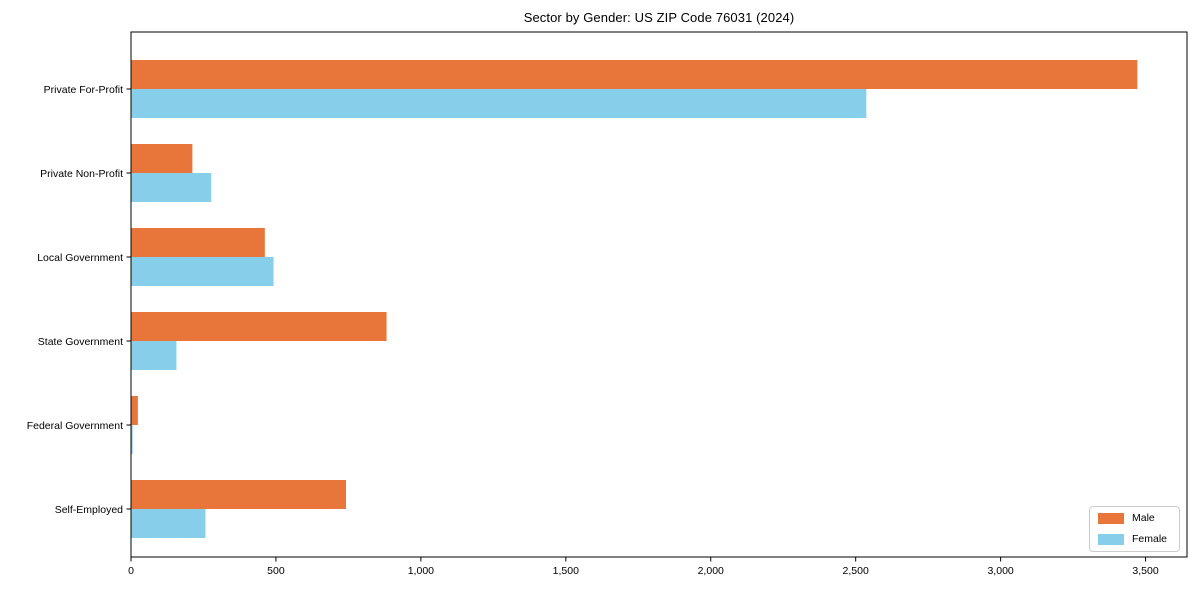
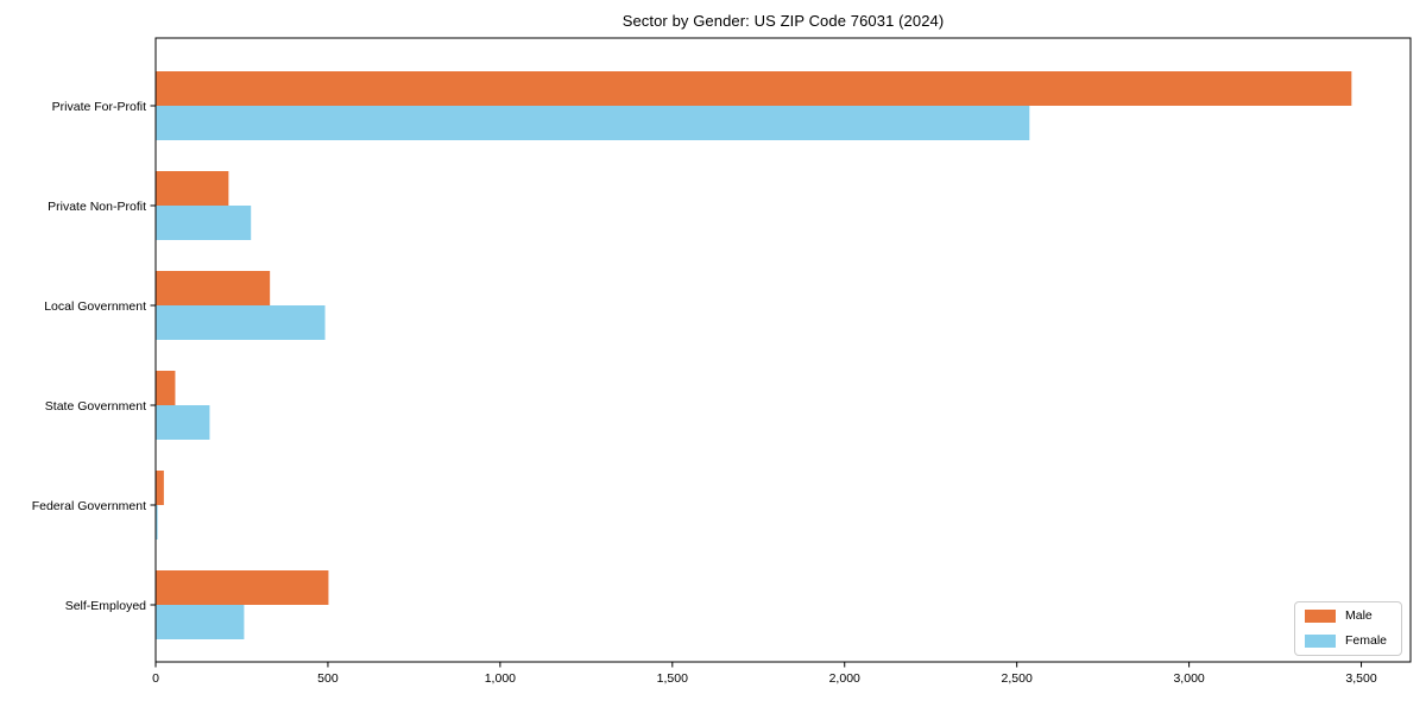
Male/Local Government: 460 -> 330
Male/State Government: 880 -> 60
Male/Self-Employed: 740 -> 500
